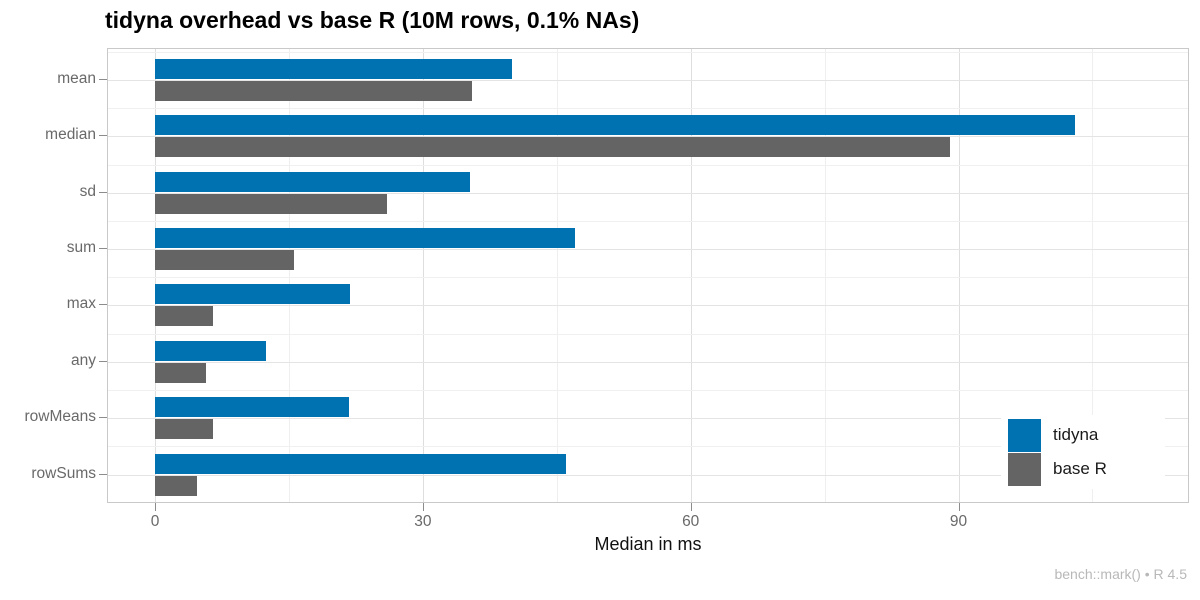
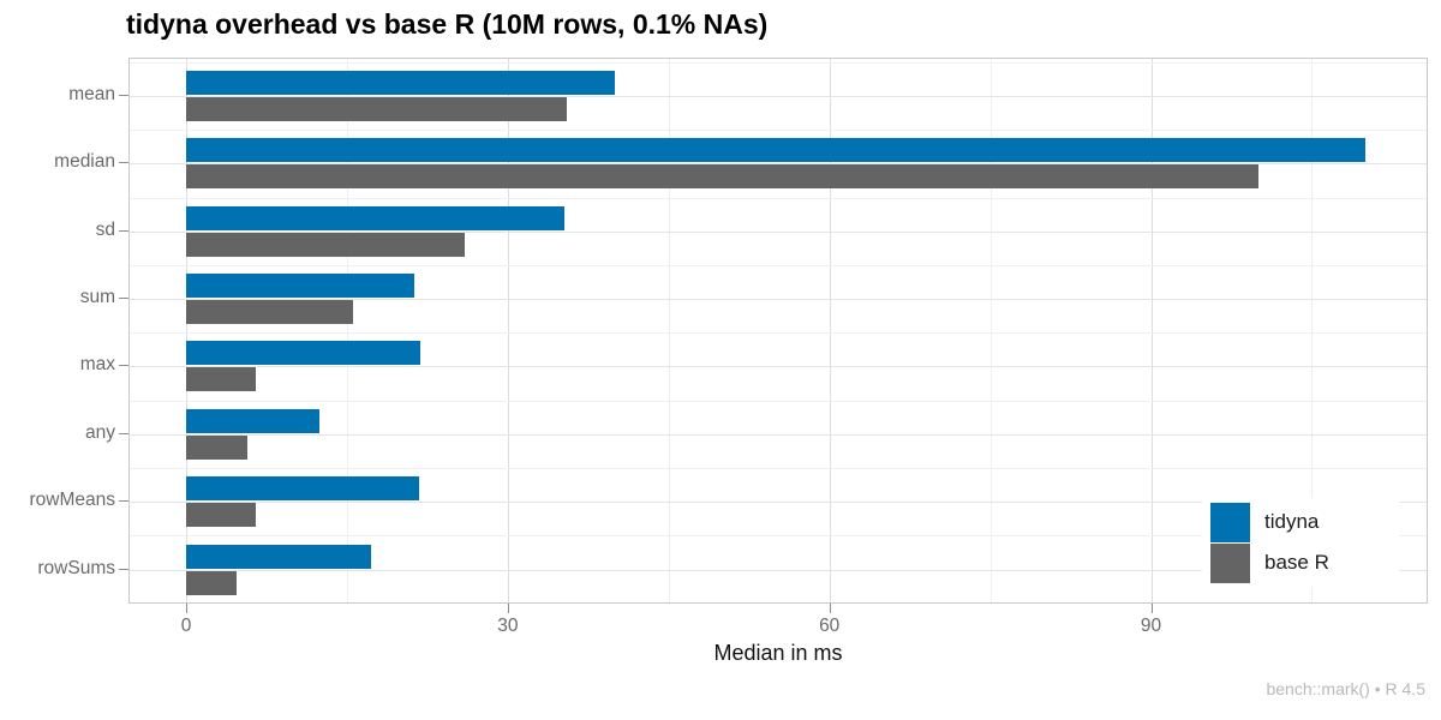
tidyna/median: 103 -> 110
base R/median: 89 -> 100
tidyna/sum: 47 -> 21
tidyna/rowSums: 46 -> 17
